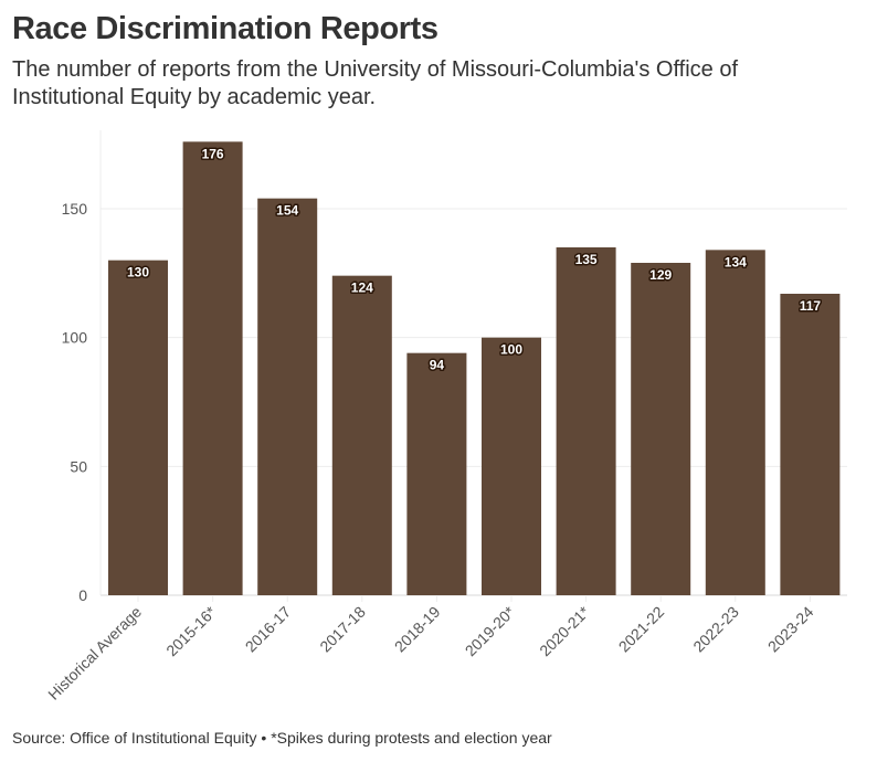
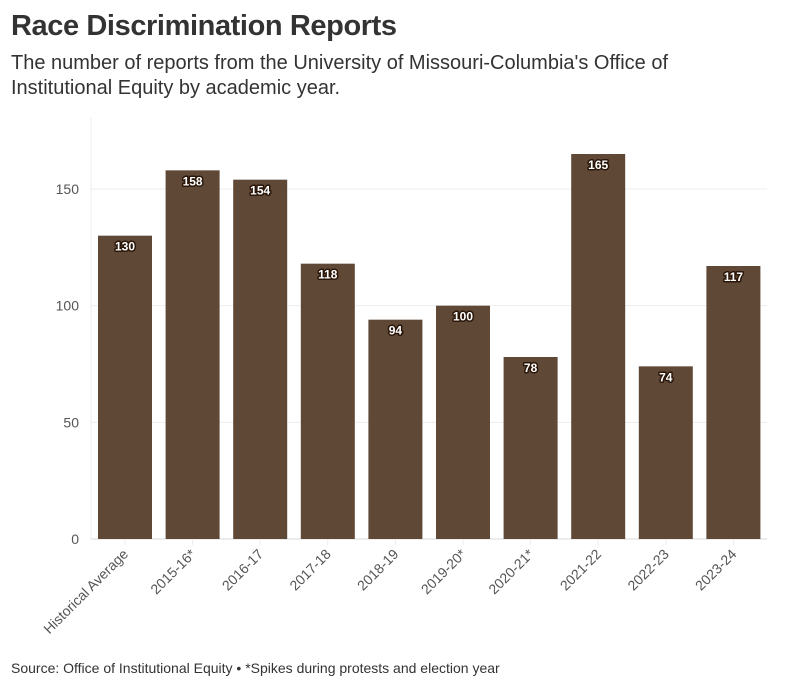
2015-16*: 176 -> 158
2017-18: 124 -> 118
2020-21*: 135 -> 78
2021-22: 129 -> 165
2022-23: 134 -> 74
